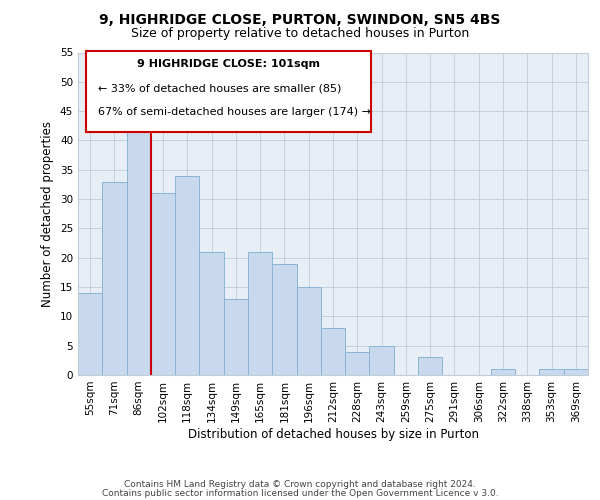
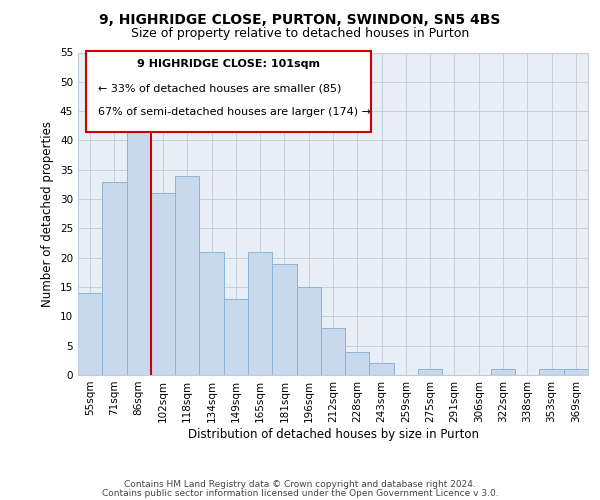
243sqm: 5 -> 2
275sqm: 3 -> 1
